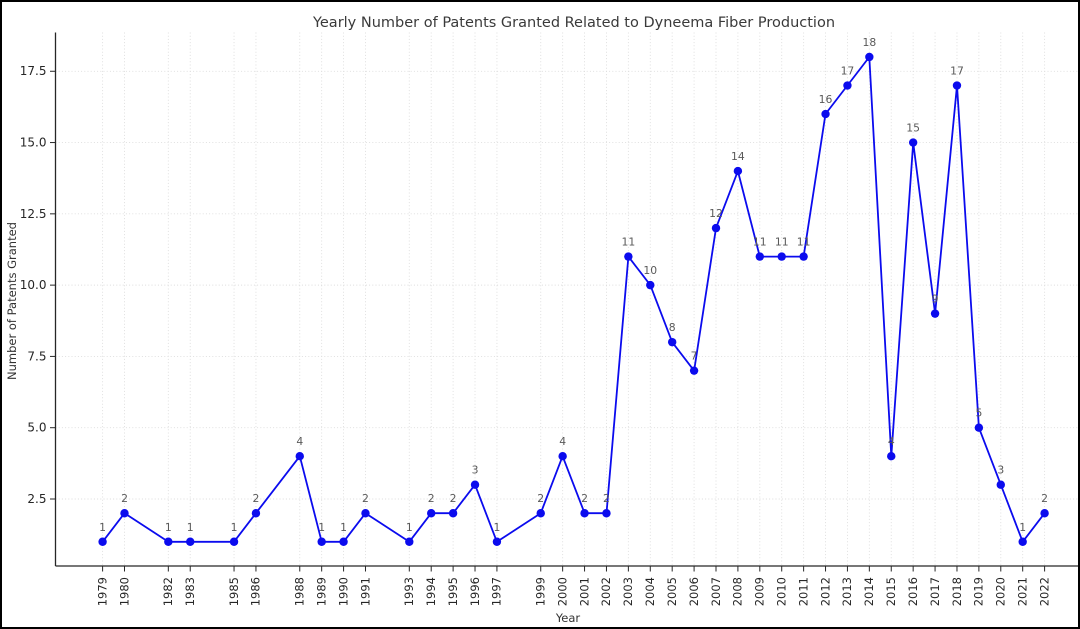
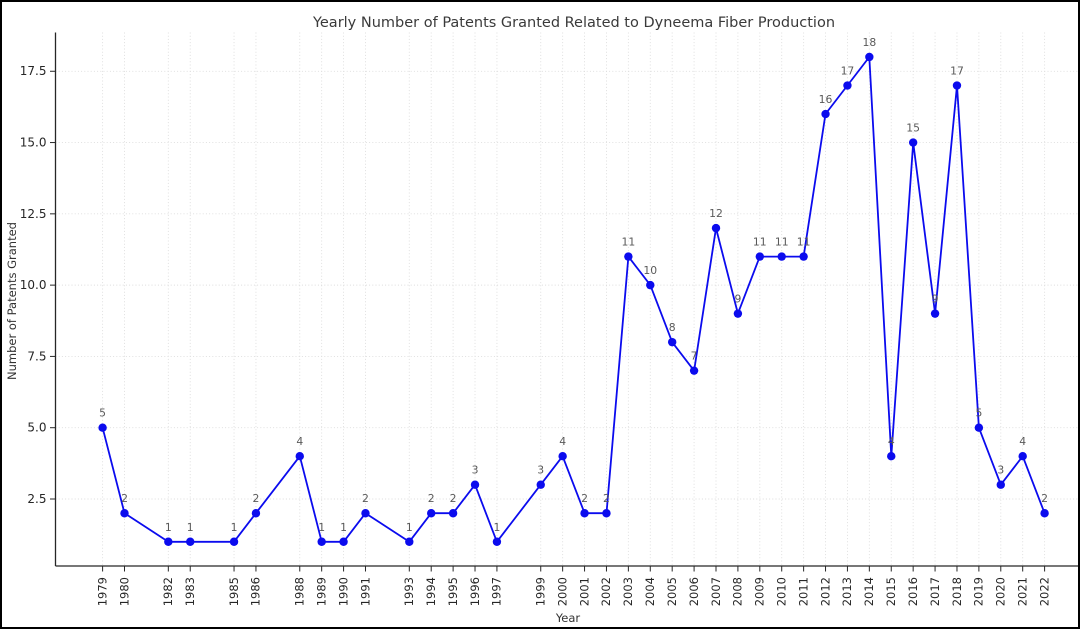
1979: 1 -> 5
1999: 2 -> 3
2008: 14 -> 9
2021: 1 -> 4
